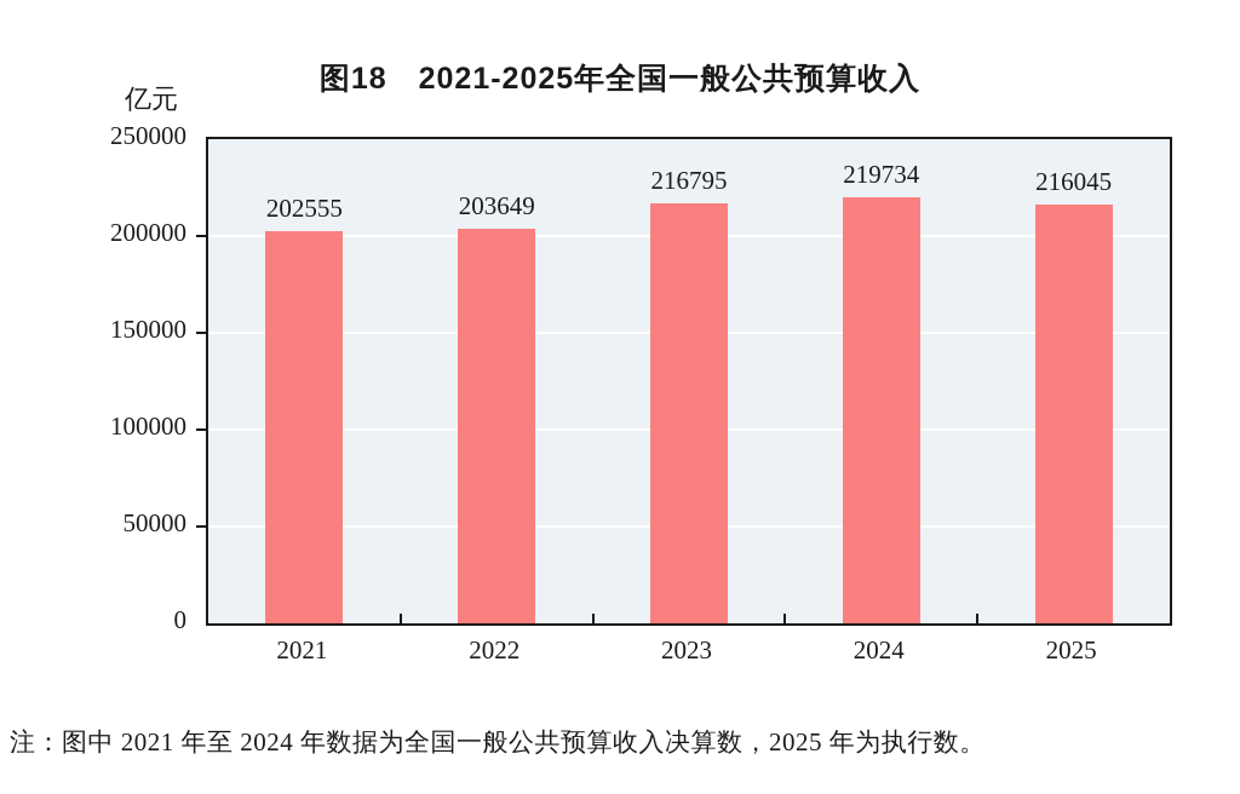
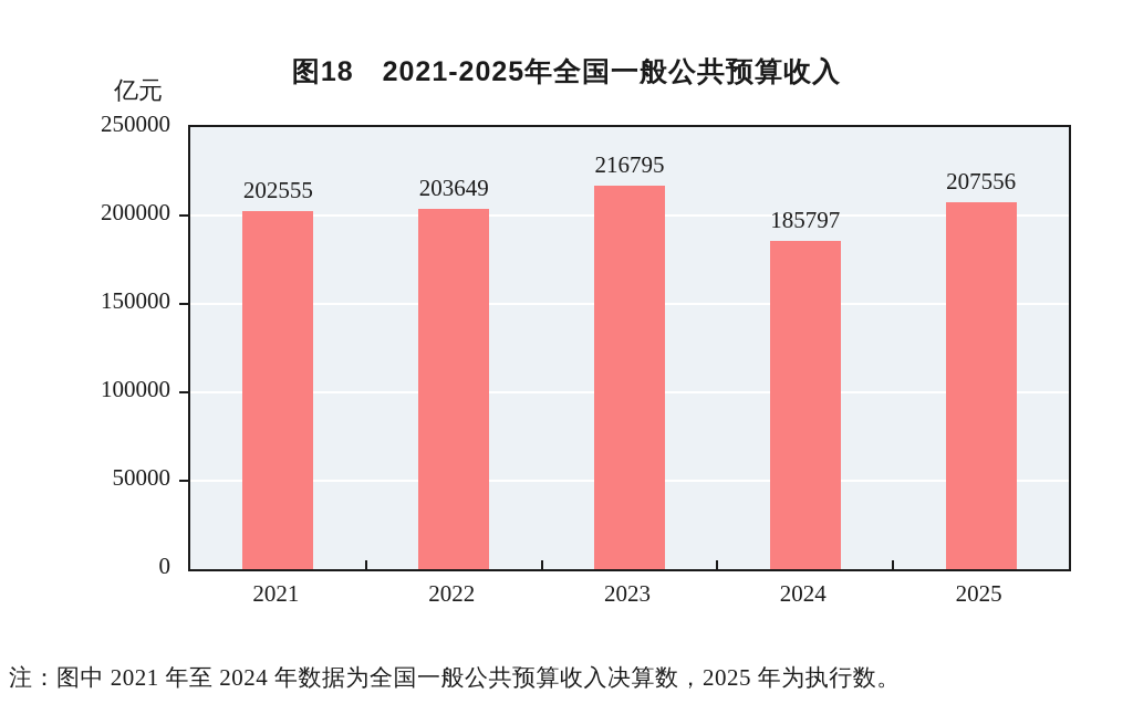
2024: 219734 -> 185797
2025: 216045 -> 207556
